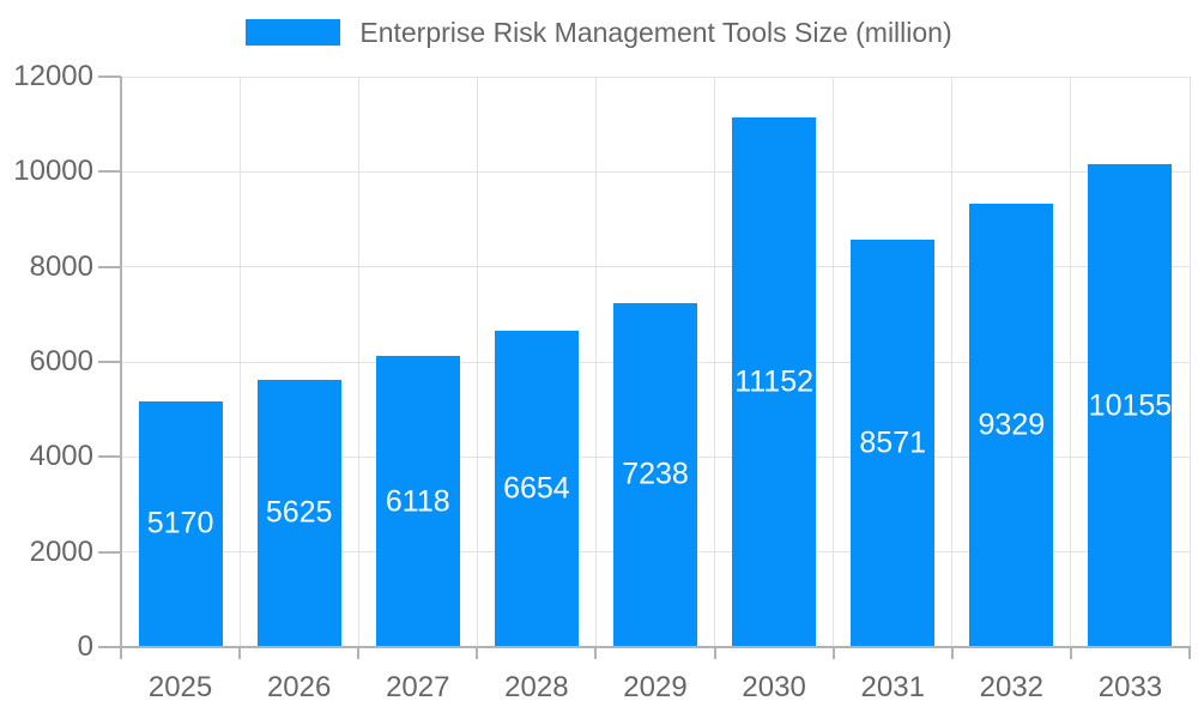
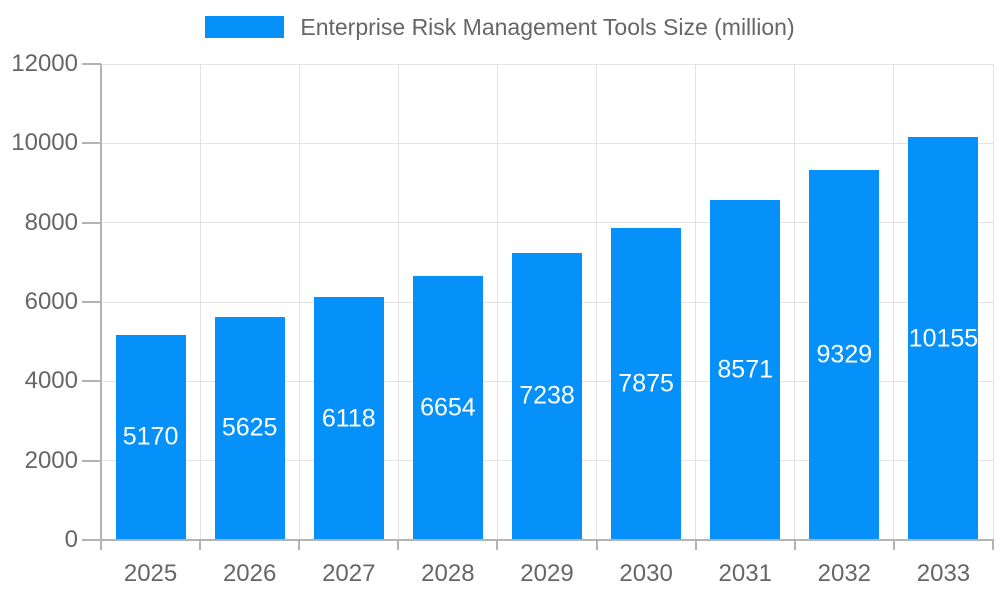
2030: 11152 -> 7875
